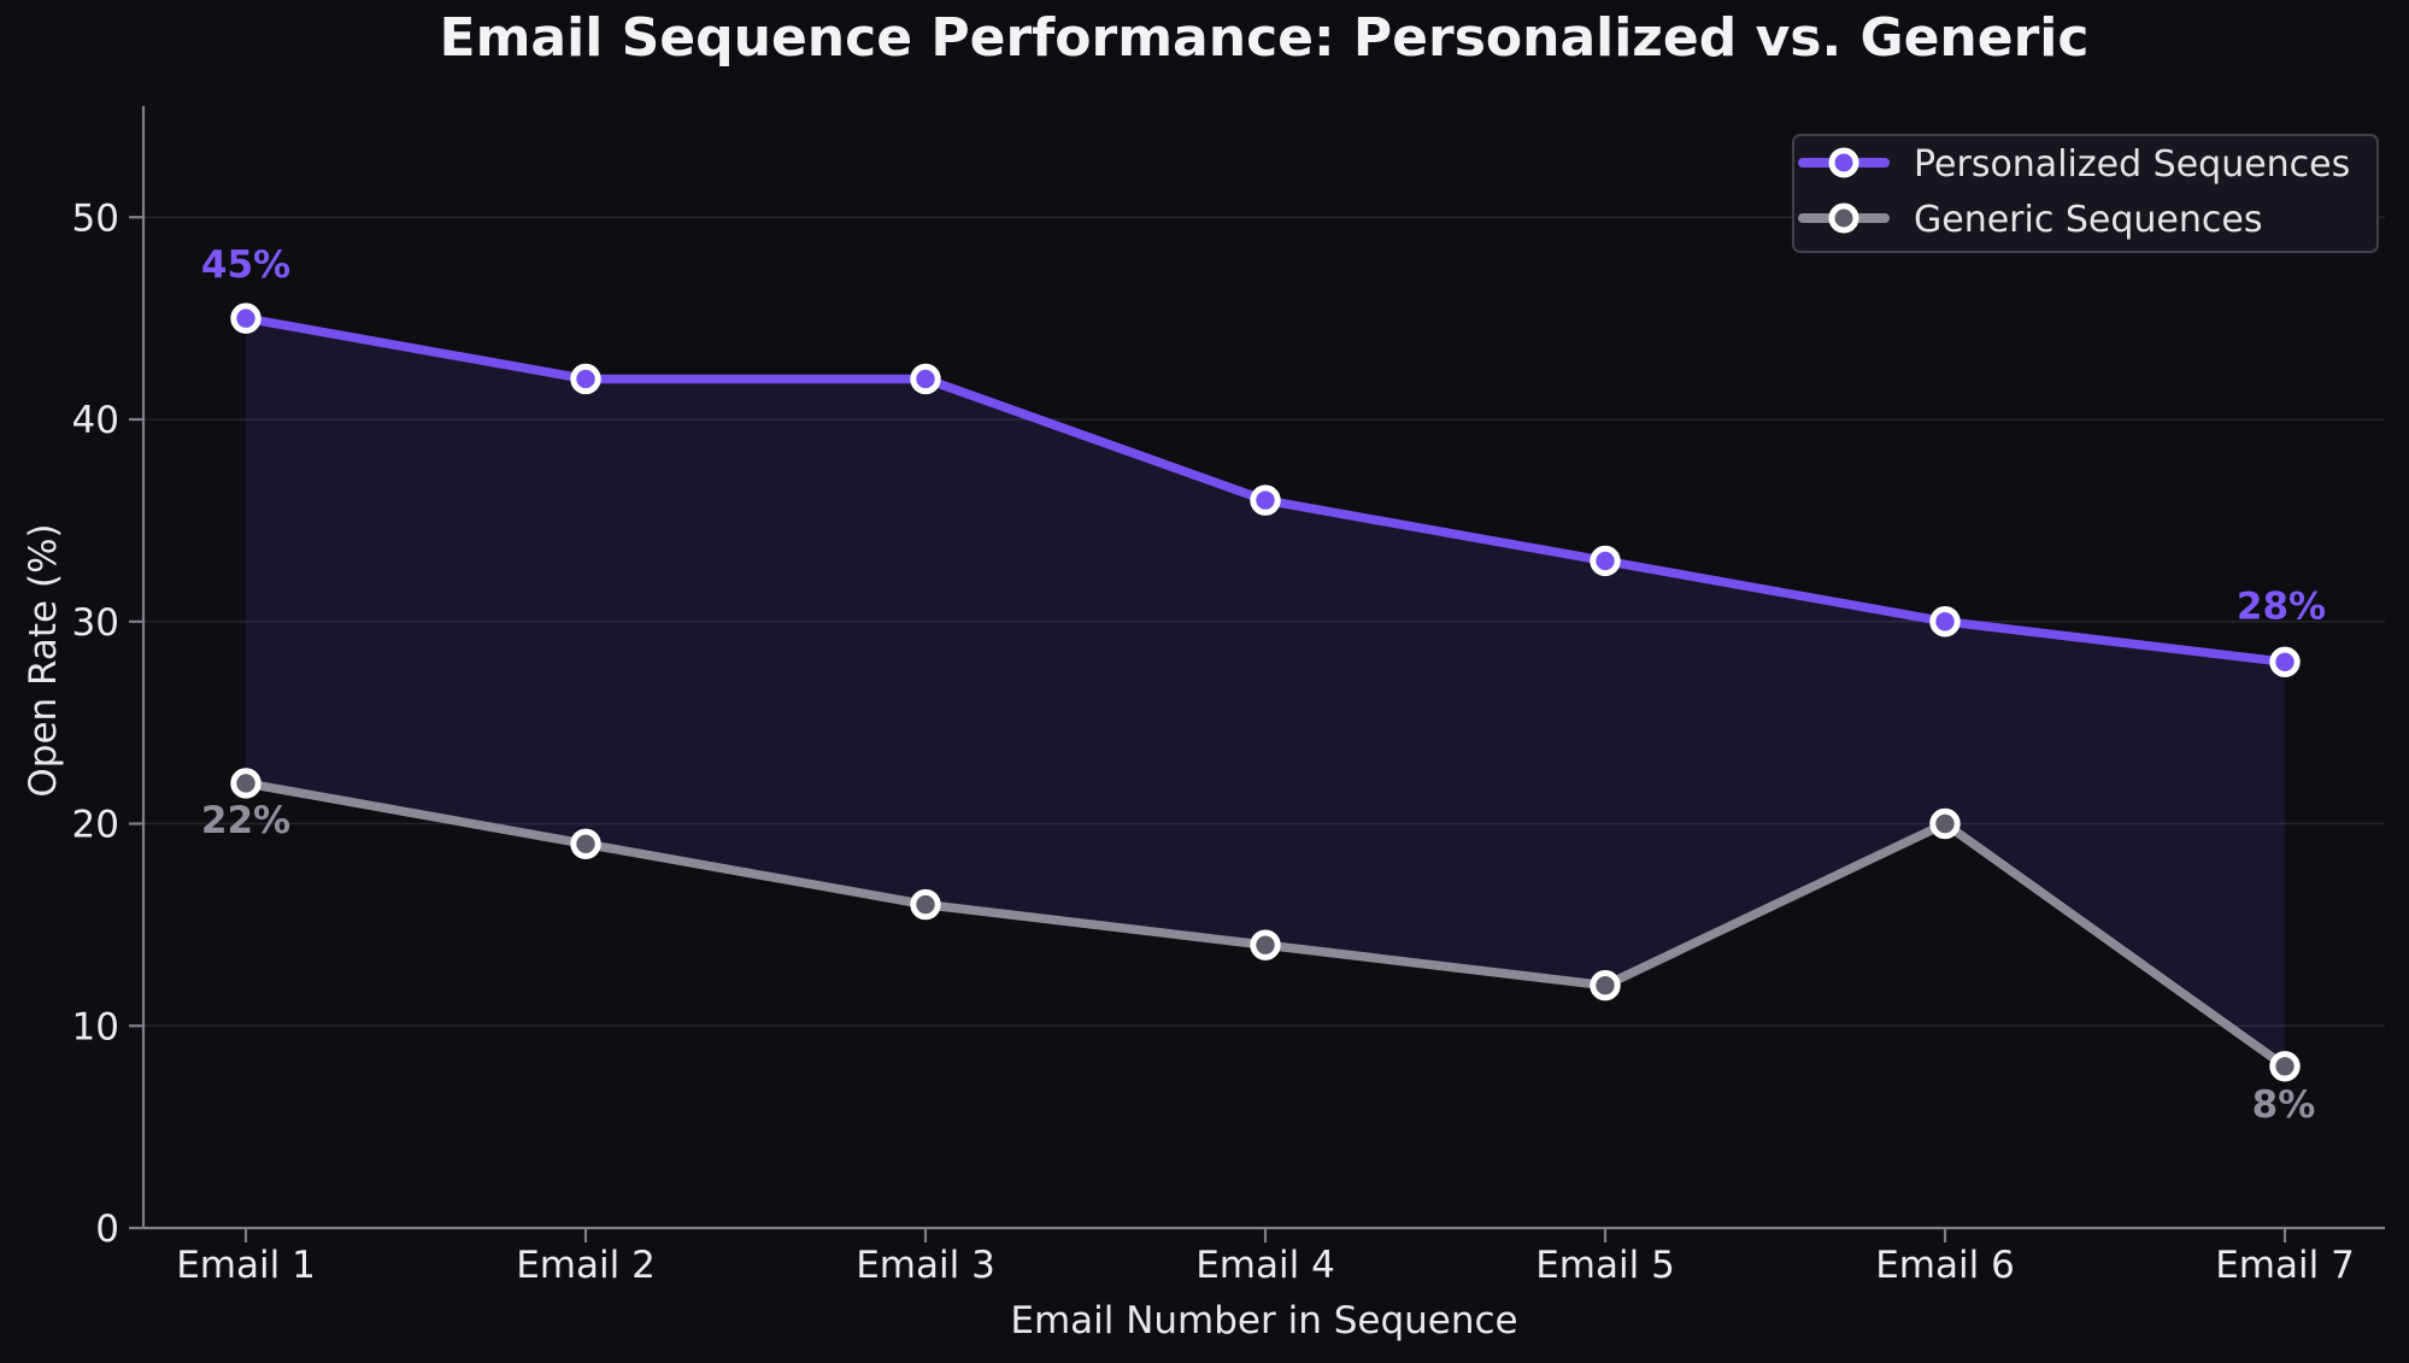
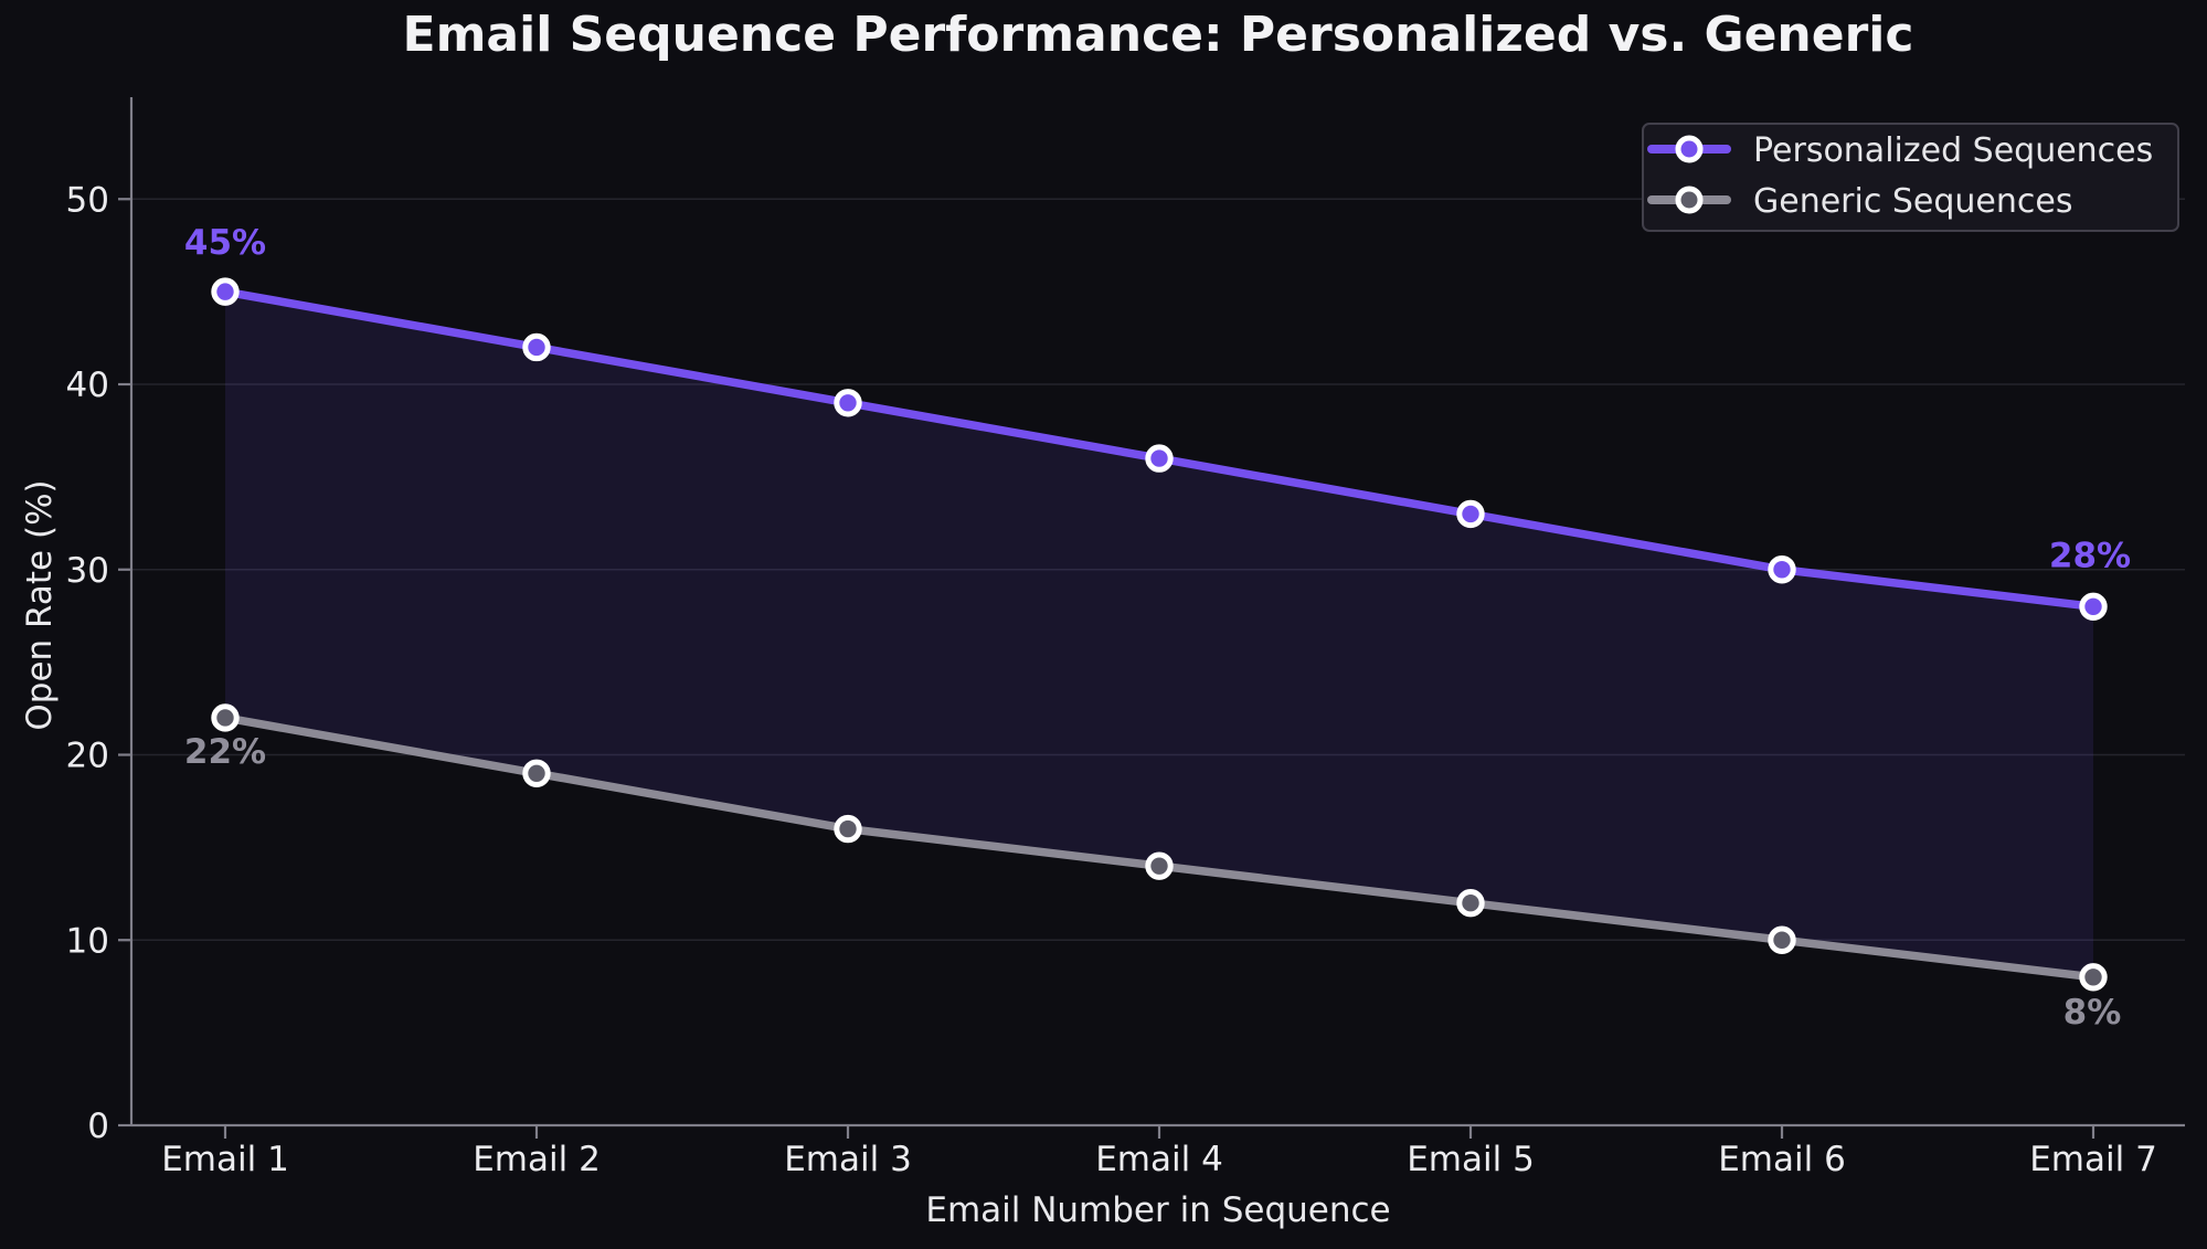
Personalized Sequences/Email 3: 42 -> 39
Generic Sequences/Email 6: 20 -> 10
